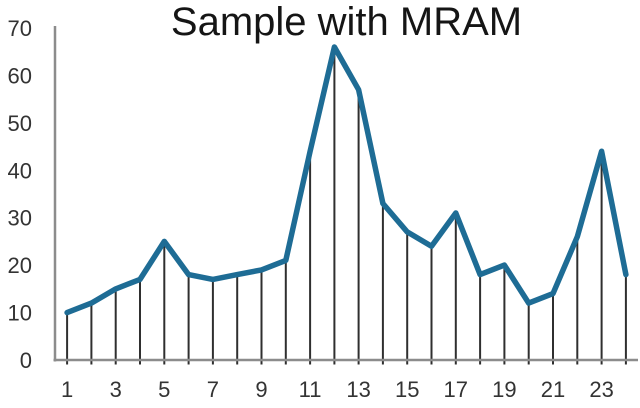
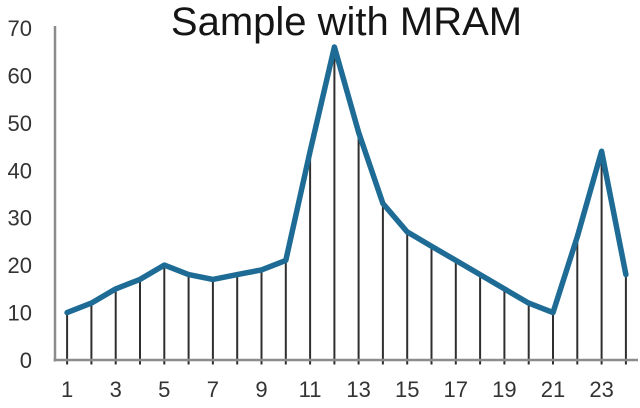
5: 25 -> 20
13: 57 -> 48
17: 31 -> 21
19: 20 -> 15
21: 14 -> 10
